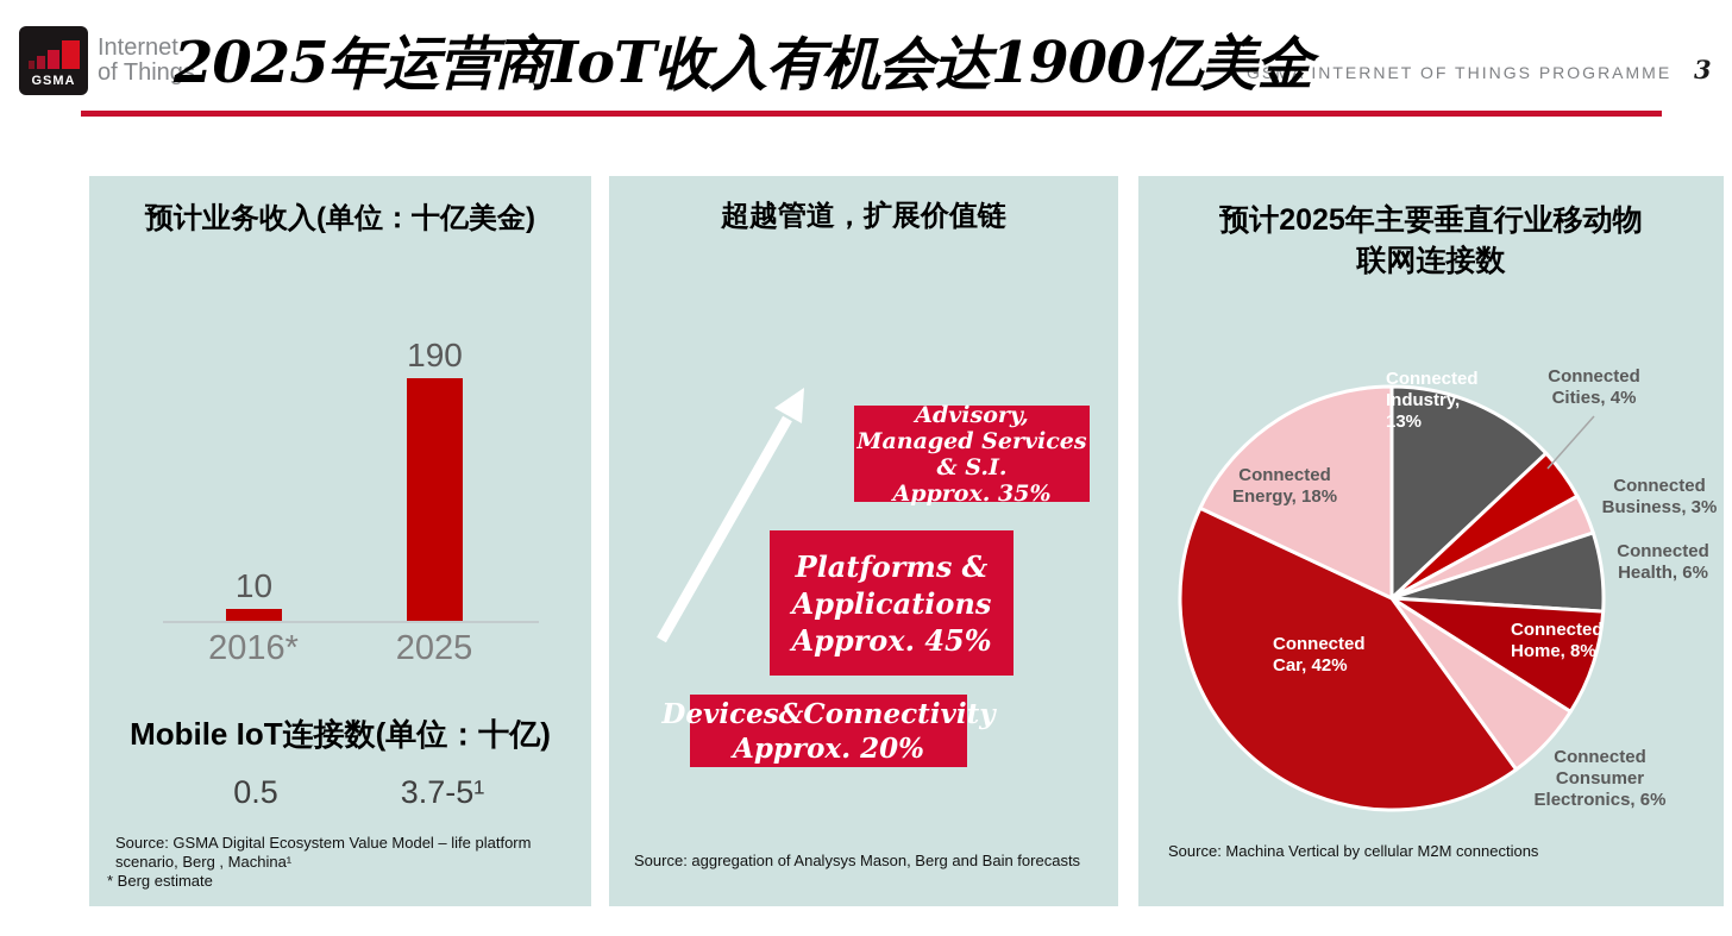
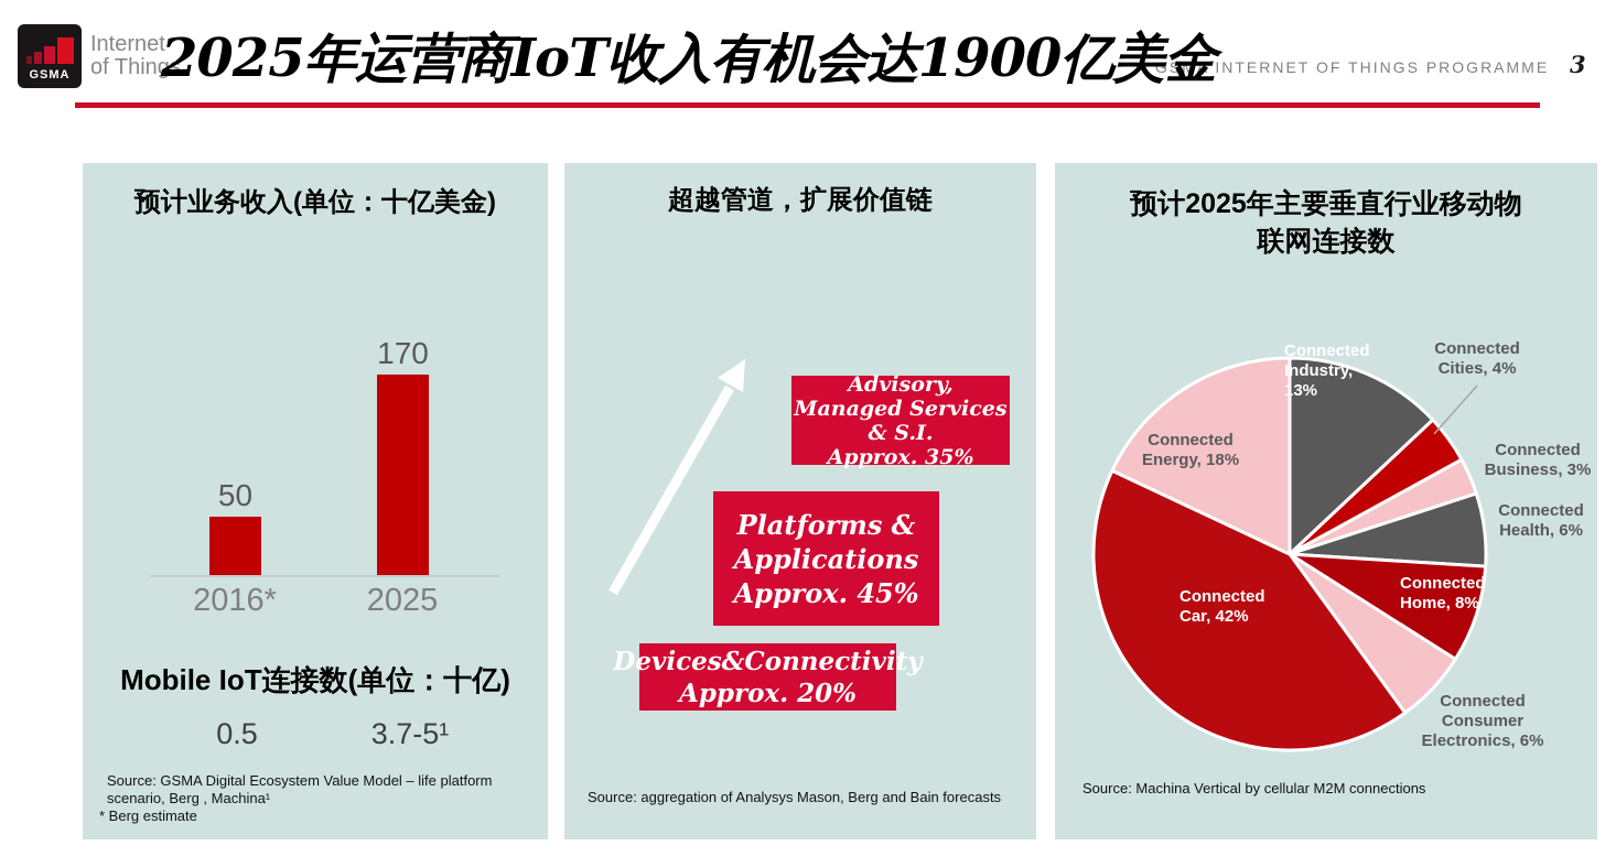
预计业务收入(单位：十亿美金)/2016*: 10 -> 50
预计业务收入(单位：十亿美金)/2025: 190 -> 170
